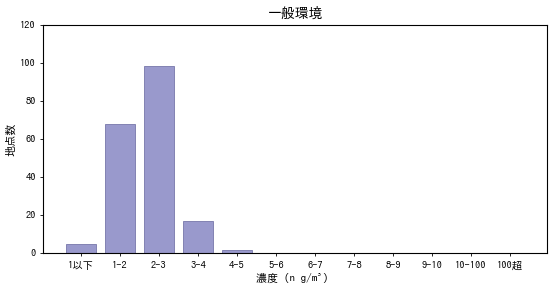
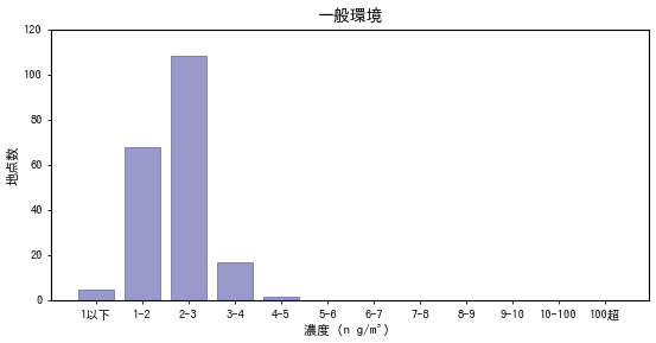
2-3: 98 -> 108
